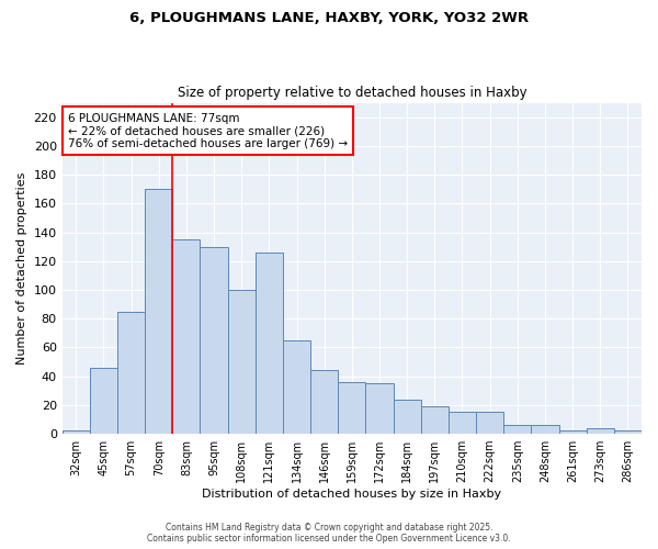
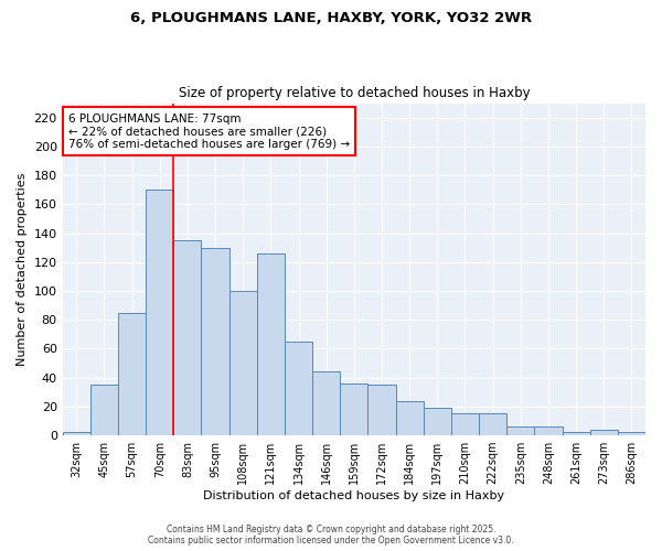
45sqm: 46 -> 35
